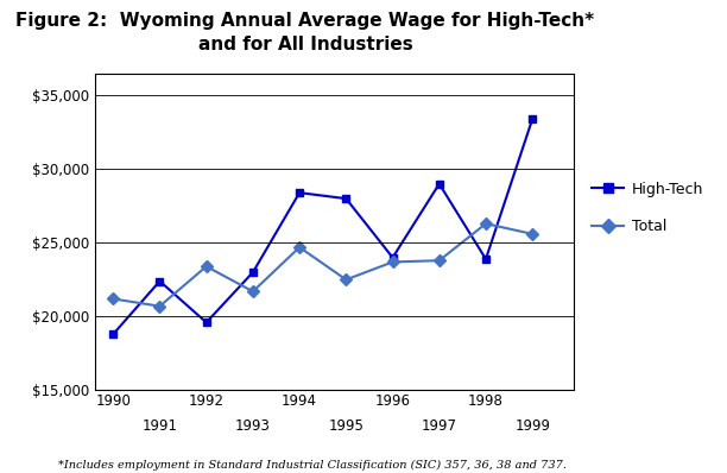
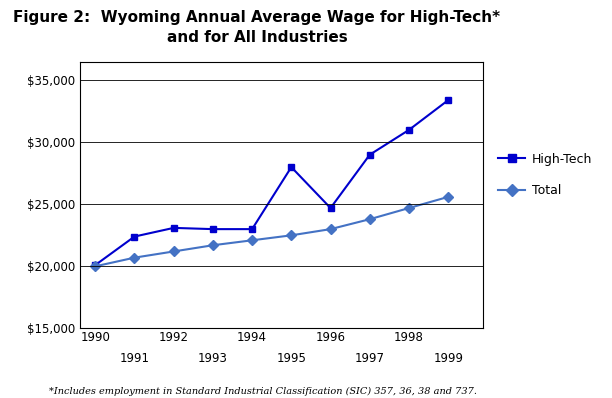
High-Tech/1990: $18,800 -> $20,100
Total/1990: $21,200 -> $20,000
High-Tech/1992: $19,600 -> $23,100
Total/1992: $23,400 -> $21,200
High-Tech/1994: $28,400 -> $23,000
Total/1994: $24,700 -> $22,100
High-Tech/1996: $24,000 -> $24,700
Total/1996: $23,700 -> $23,000
High-Tech/1998: $23,900 -> $31,000
Total/1998: $26,300 -> $24,700
